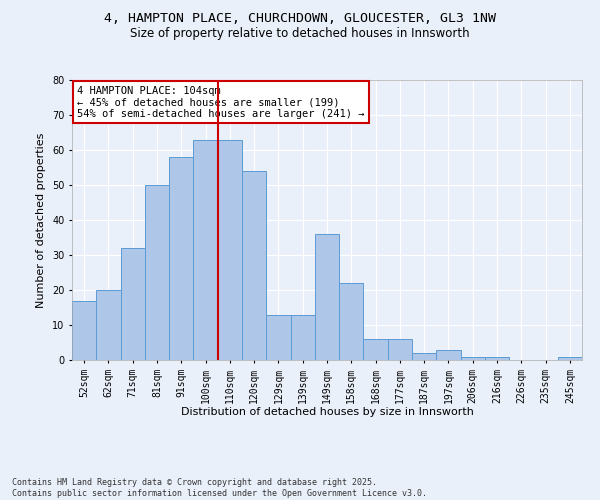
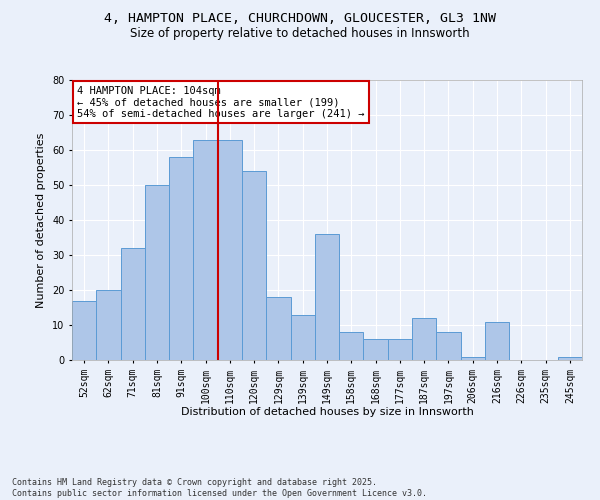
129sqm: 13 -> 18
158sqm: 22 -> 8
187sqm: 2 -> 12
197sqm: 3 -> 8
216sqm: 1 -> 11
